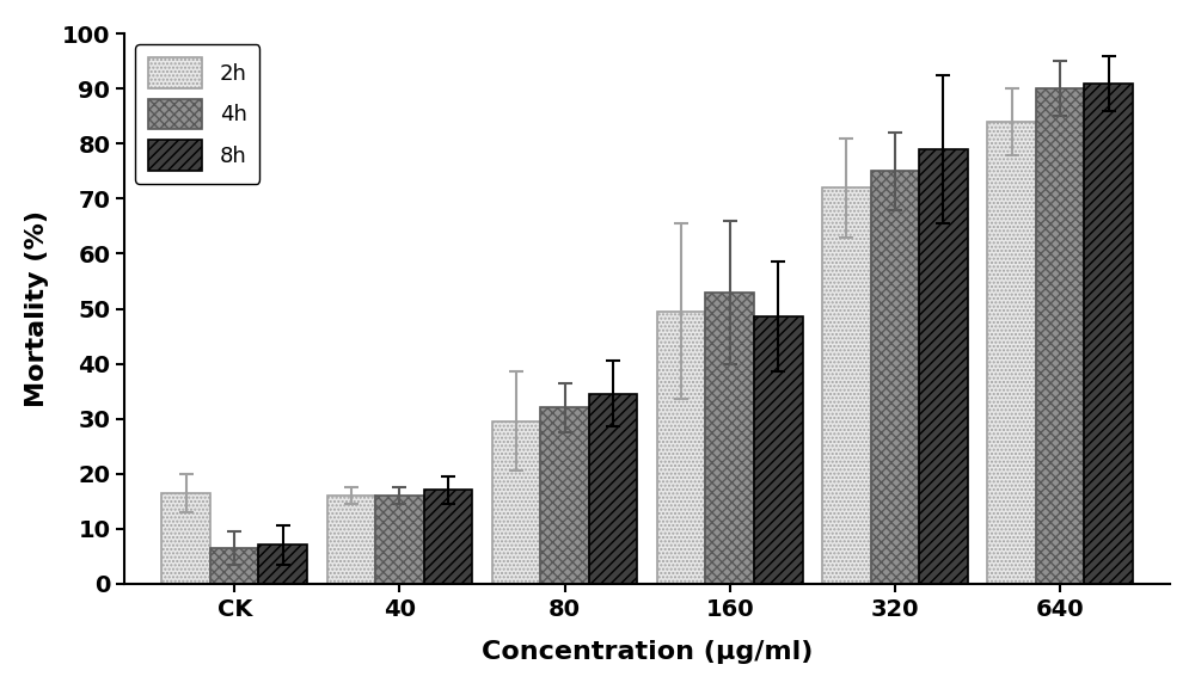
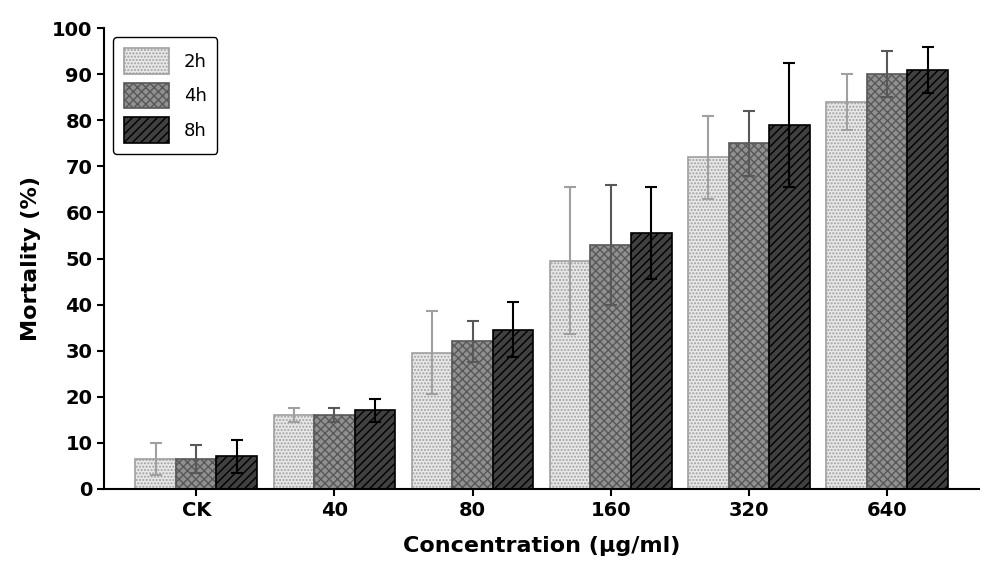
2h/CK: 16.5 -> 6.5
8h/160: 48.5 -> 55.5
